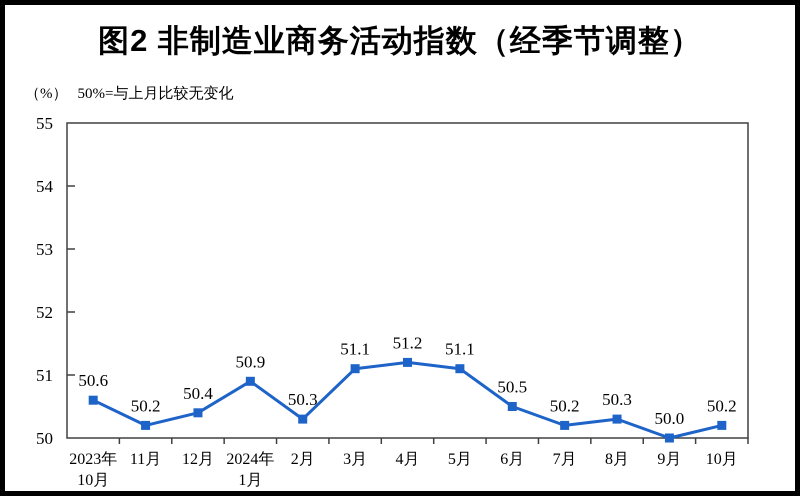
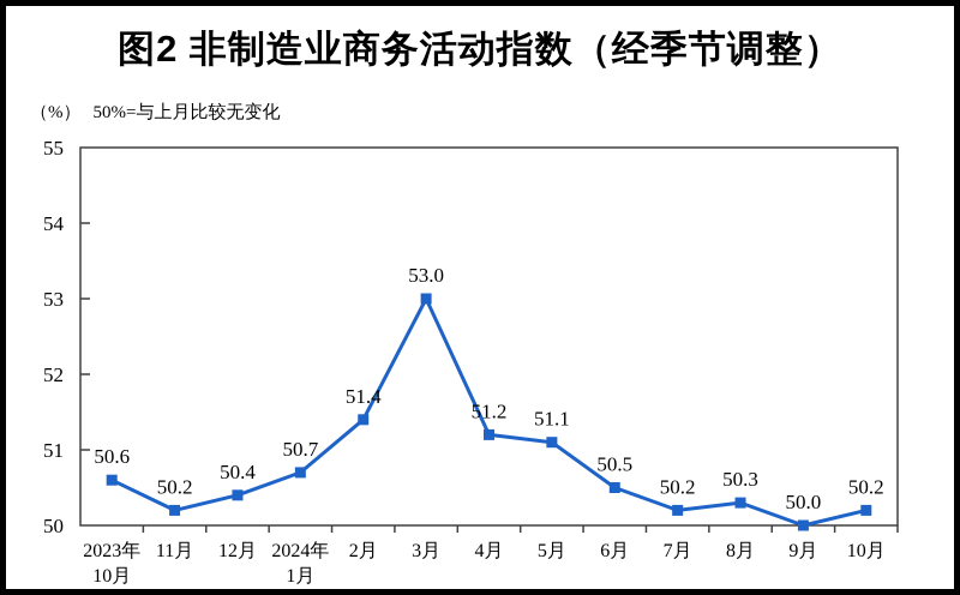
2024年 1月: 50.9 -> 50.7
2月: 50.3 -> 51.4
3月: 51.1 -> 53.0
